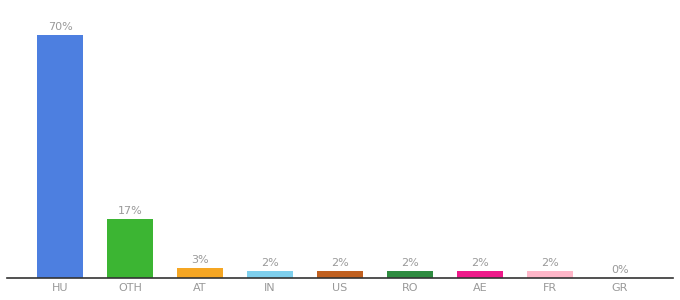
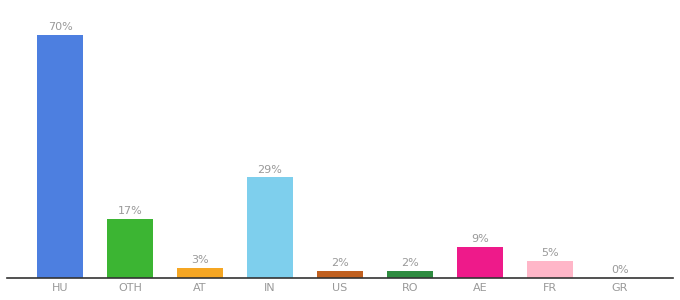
IN: 2% -> 29%
AE: 2% -> 9%
FR: 2% -> 5%
